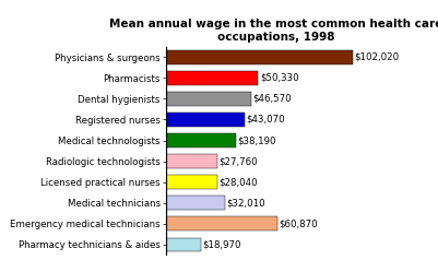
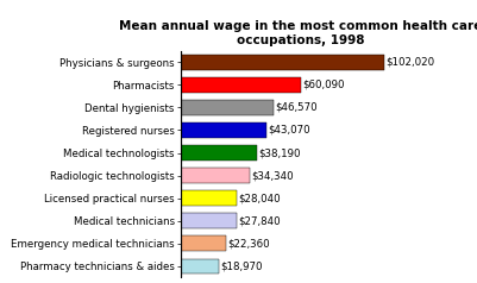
Pharmacists: $50,330 -> $60,090
Radiologic technologists: $27,760 -> $34,340
Medical technicians: $32,010 -> $27,840
Emergency medical technicians: $60,870 -> $22,360
